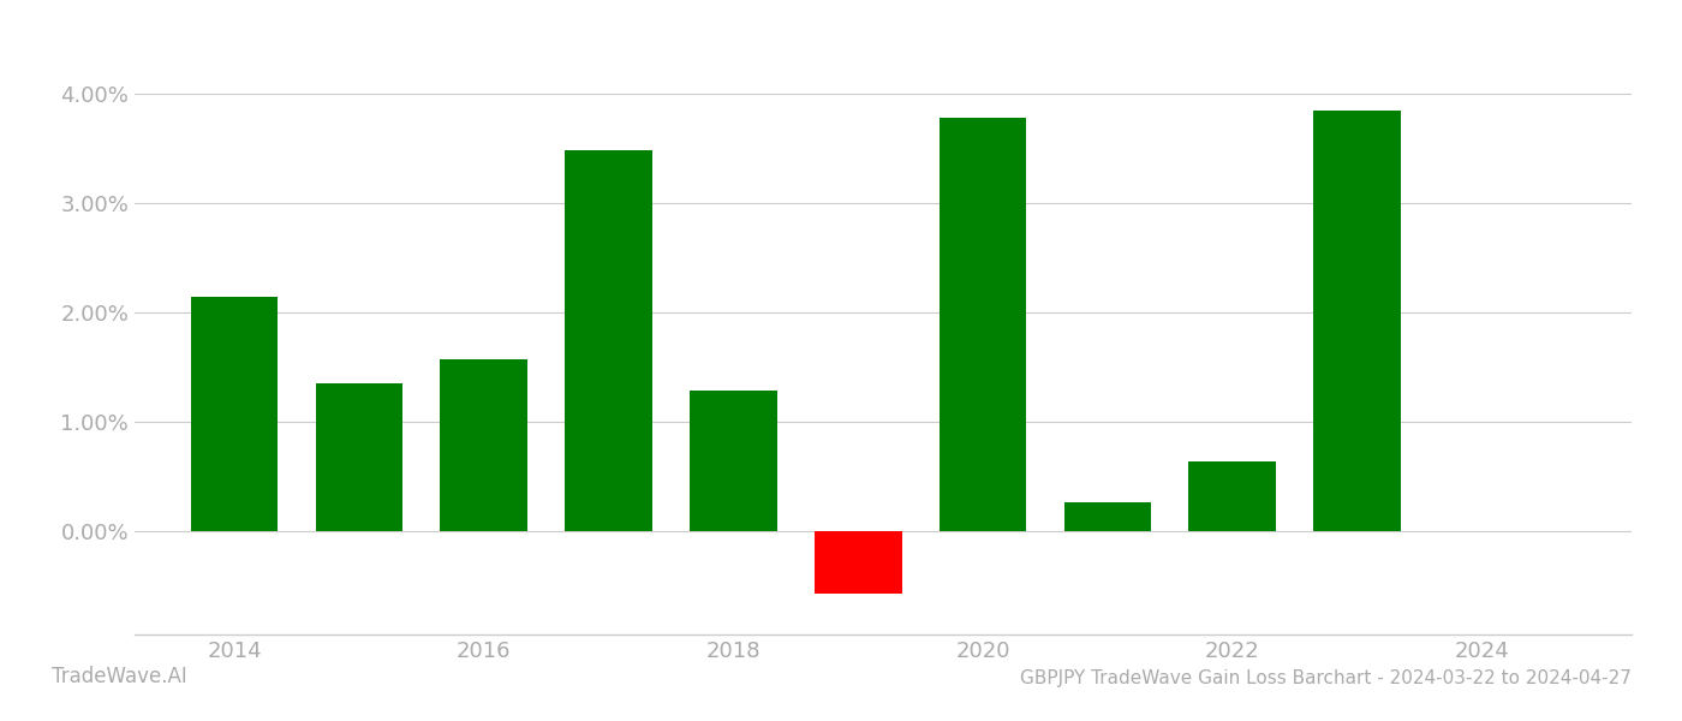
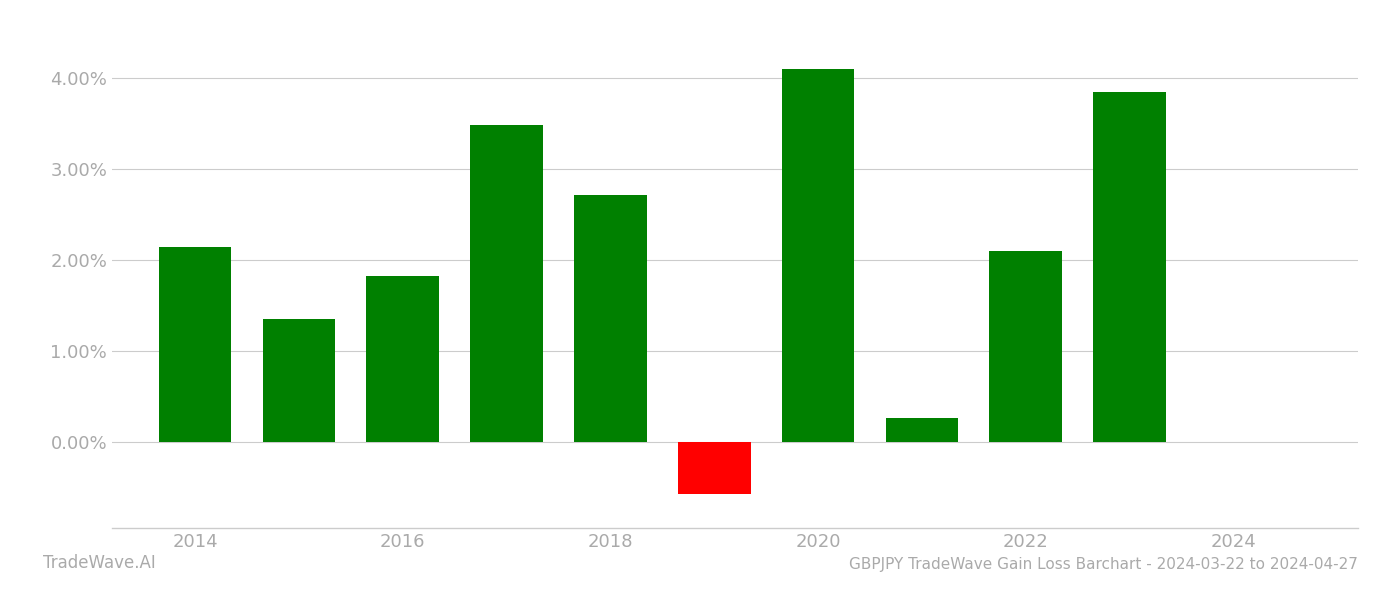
2016: 1.57% -> 1.82%
2018: 1.28% -> 2.72%
2020: 3.78% -> 4.10%
2022: 0.63% -> 2.10%
